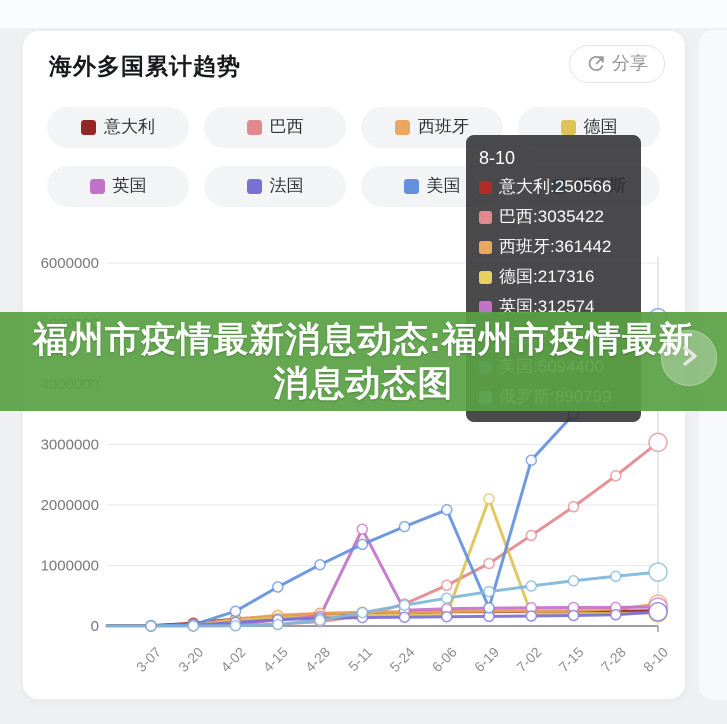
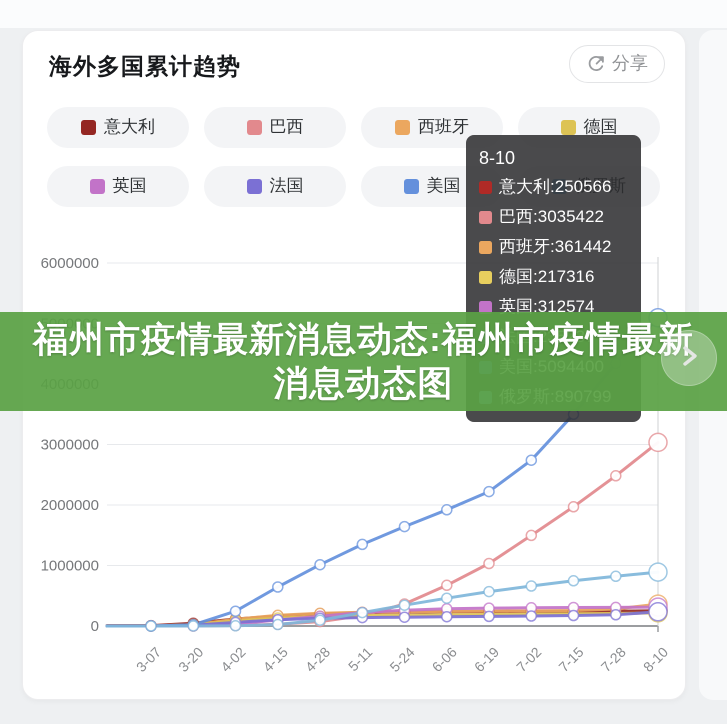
英国/5-11: 1600000 -> 200000
德国/6-19: 2100000 -> 200000
美国/6-19: 300000 -> 2200000
